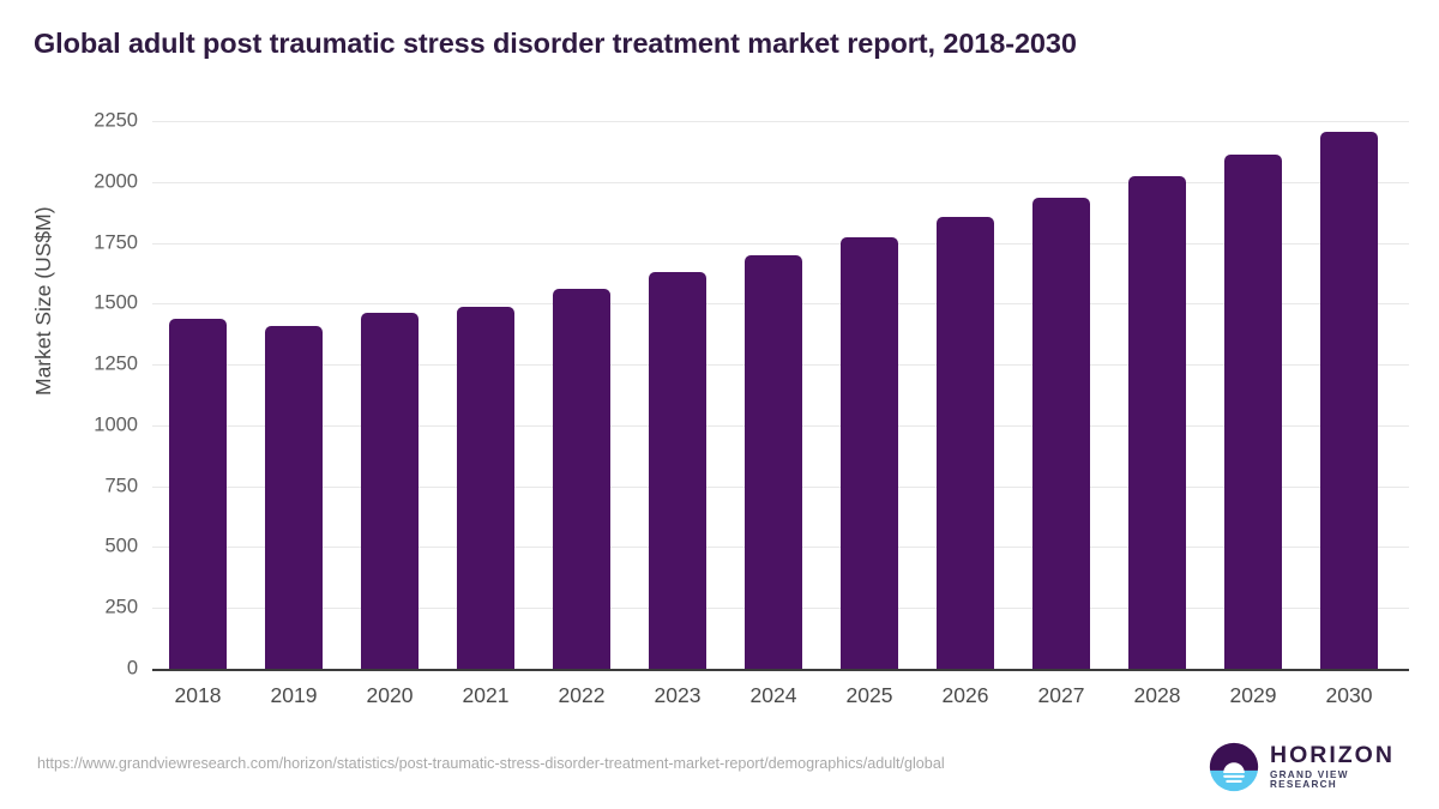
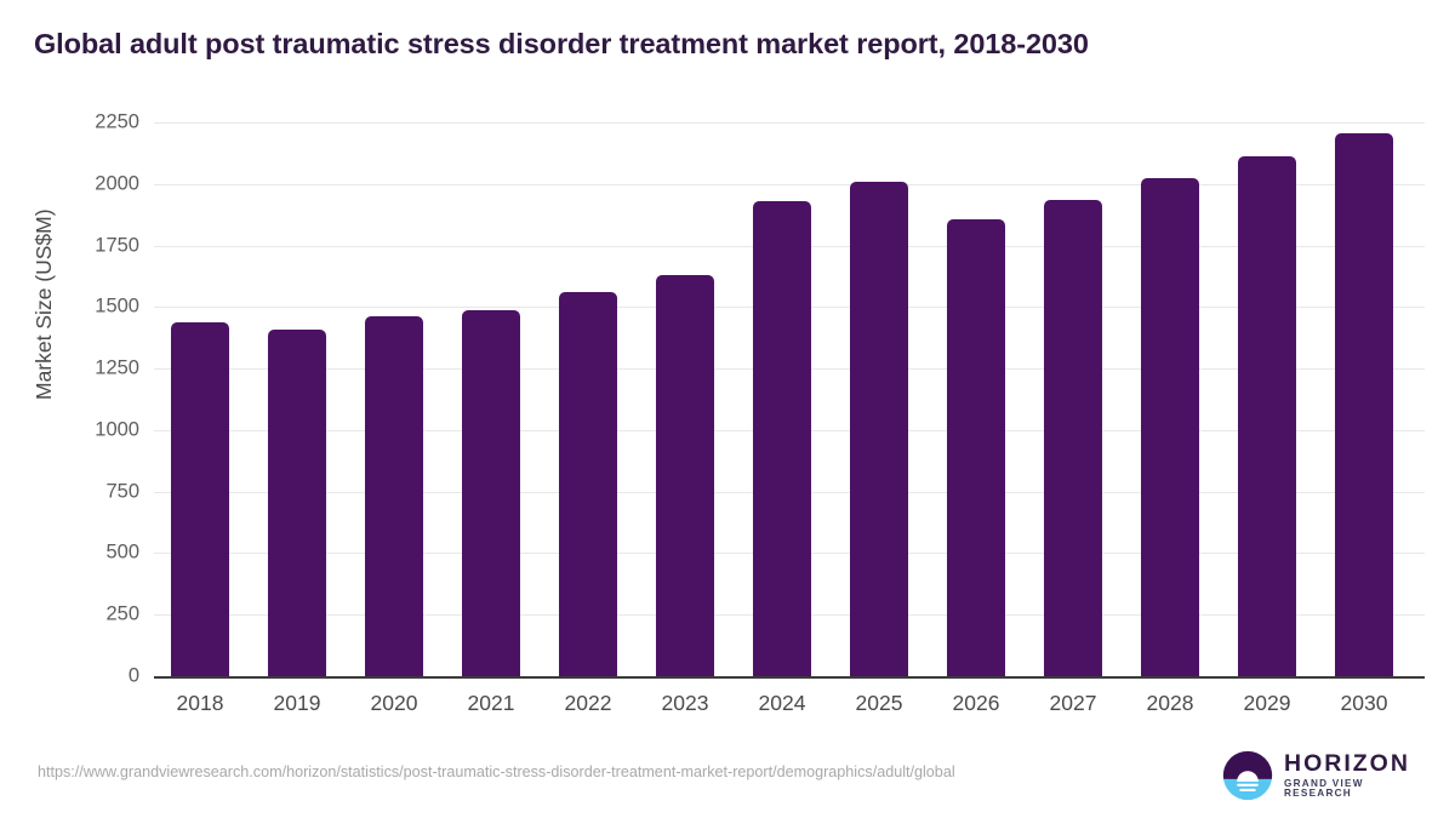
2024: 1700 -> 1930
2025: 1770 -> 2010
